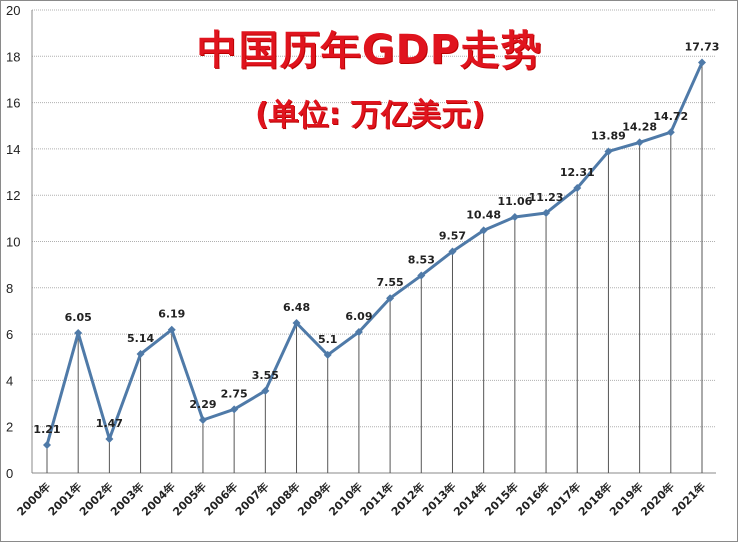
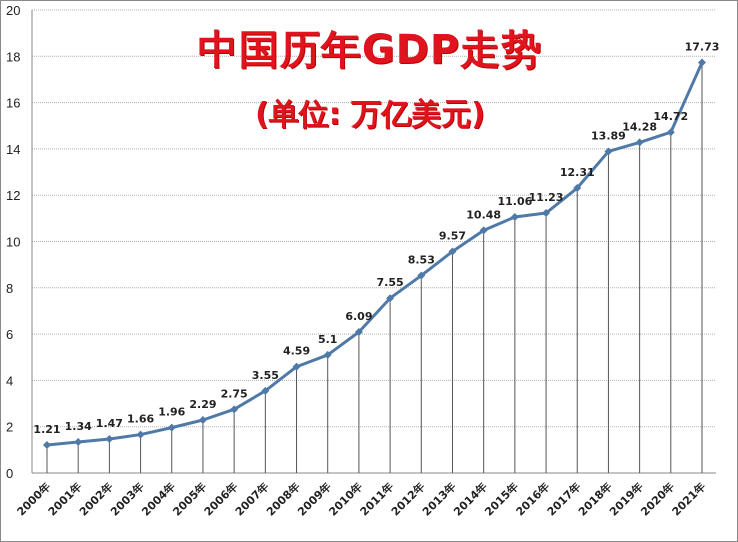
2001年: 6.05 -> 1.34
2003年: 5.14 -> 1.66
2004年: 6.19 -> 1.96
2008年: 6.48 -> 4.59
